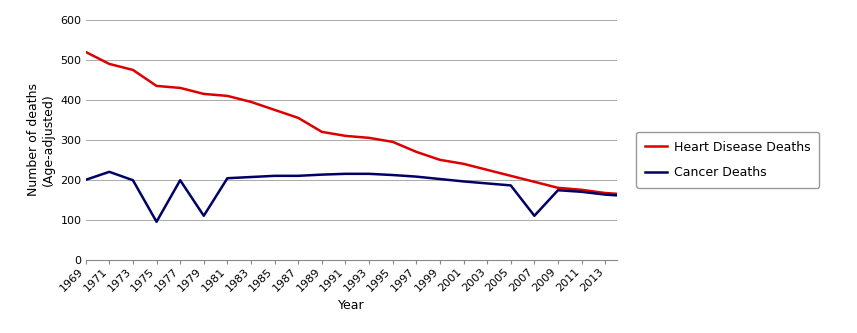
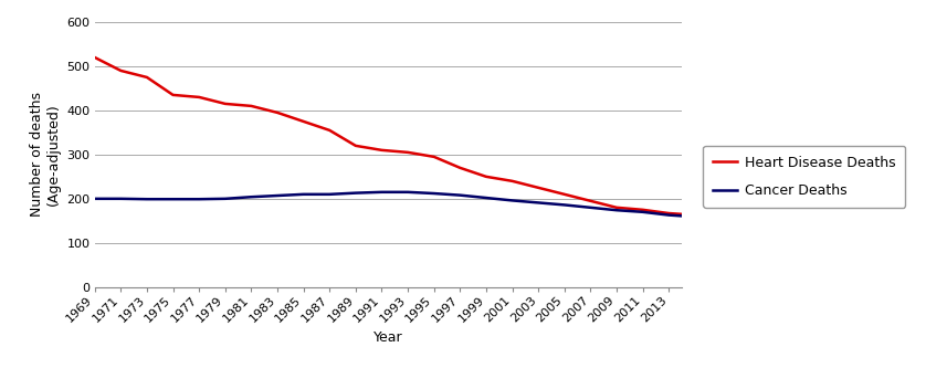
Cancer Deaths/1971: 220 -> 200
Cancer Deaths/1975: 95 -> 199
Cancer Deaths/1979: 110 -> 200
Cancer Deaths/2007: 110 -> 180
